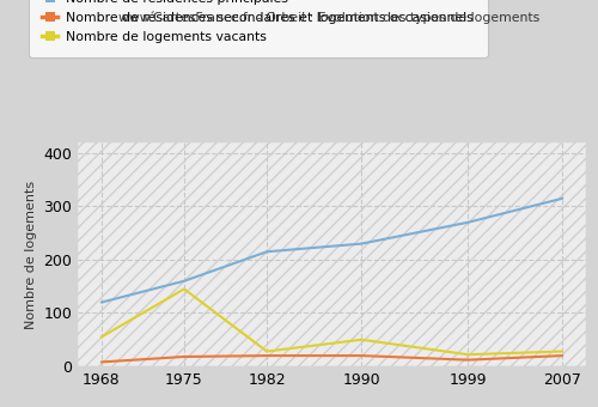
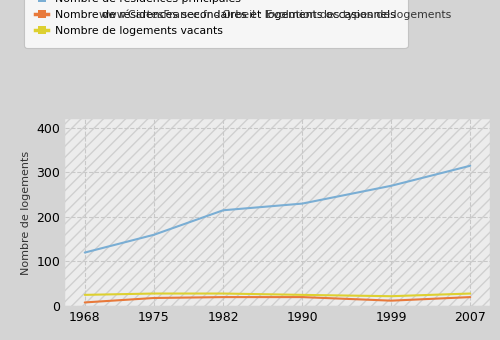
Nombre de logements vacants/1968: 55 -> 25
Nombre de logements vacants/1975: 145 -> 28
Nombre de logements vacants/1990: 50 -> 25
